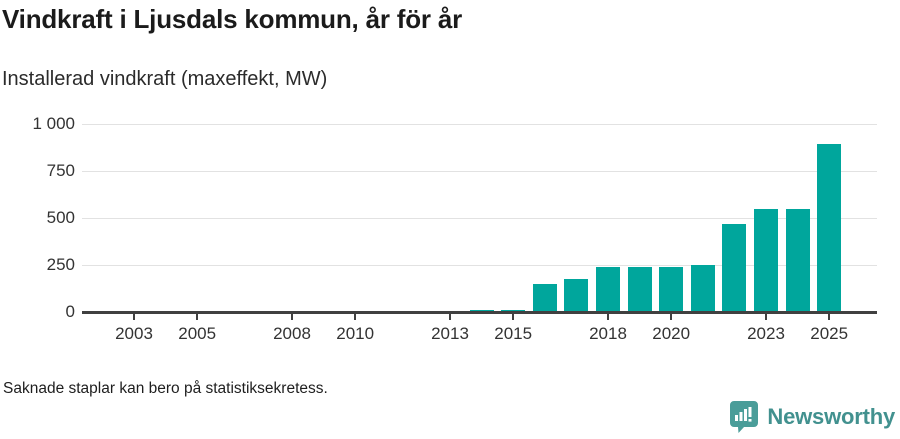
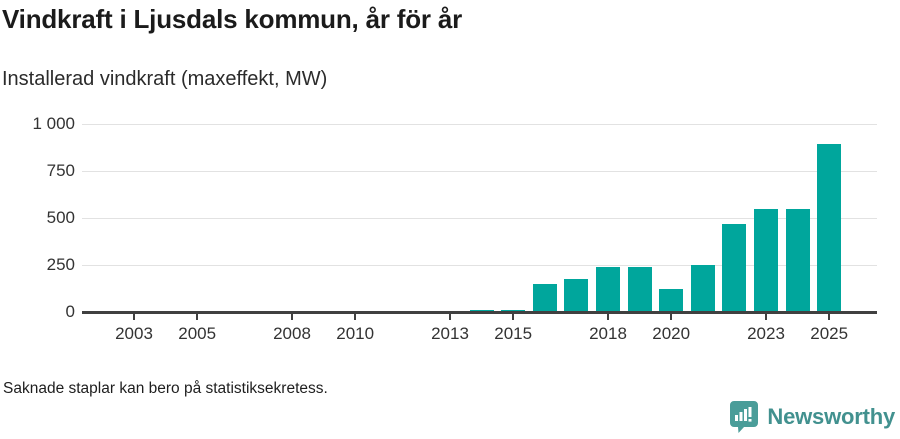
2020: 240 -> 120
